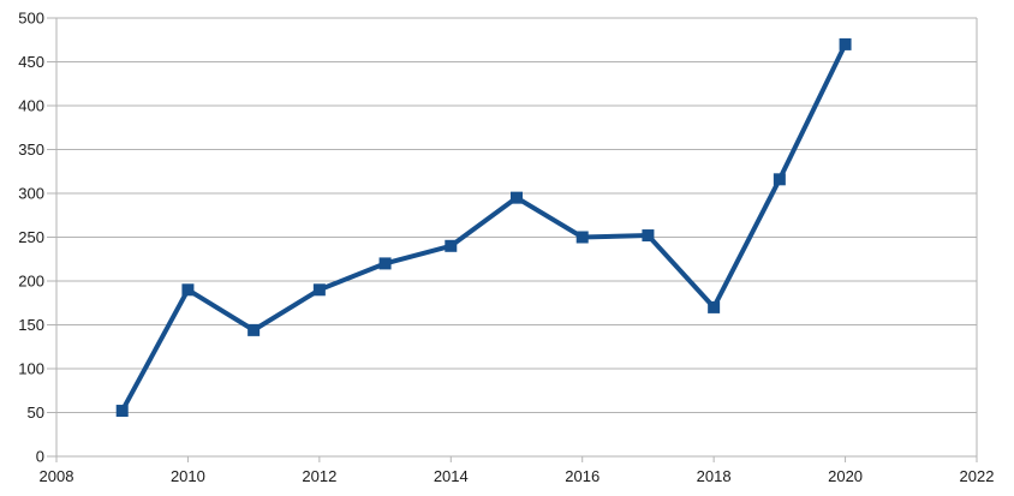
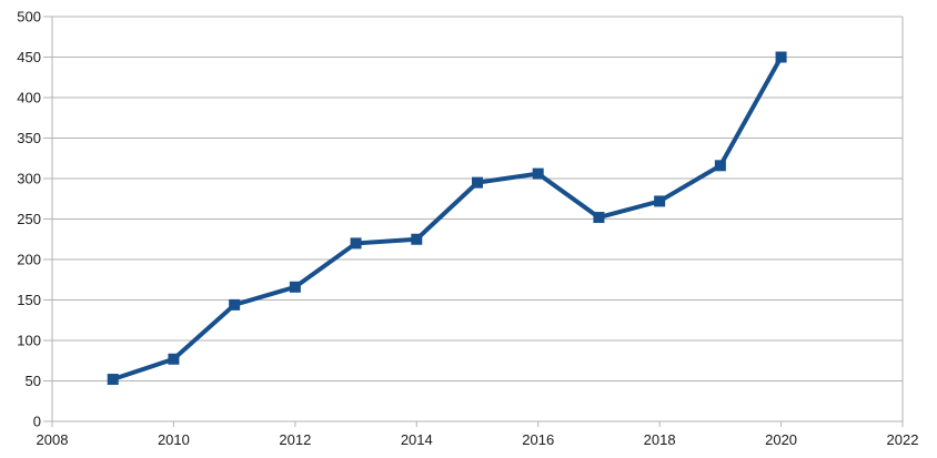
2010: 190 -> 80
2012: 190 -> 170
2014: 240 -> 220
2016: 250 -> 310
2018: 170 -> 270
2020: 470 -> 450
